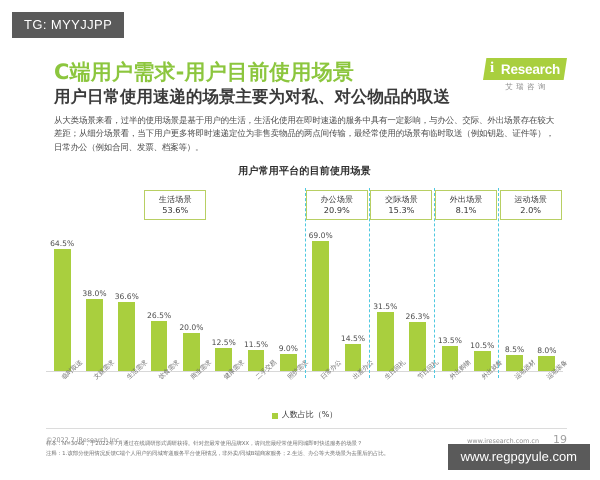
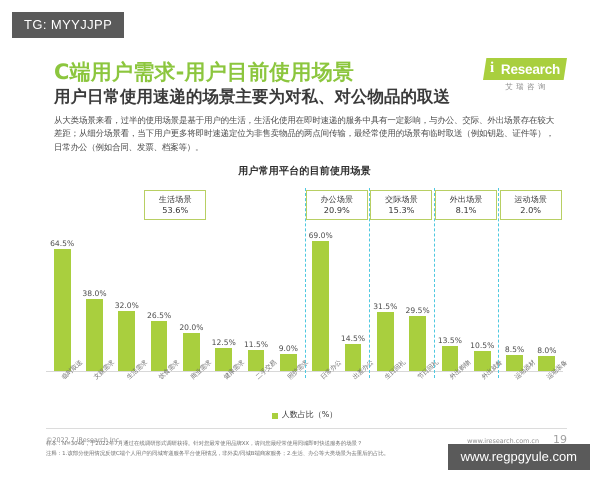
生活需求: 36.6% -> 32.0%
节日回礼: 26.3% -> 29.5%
